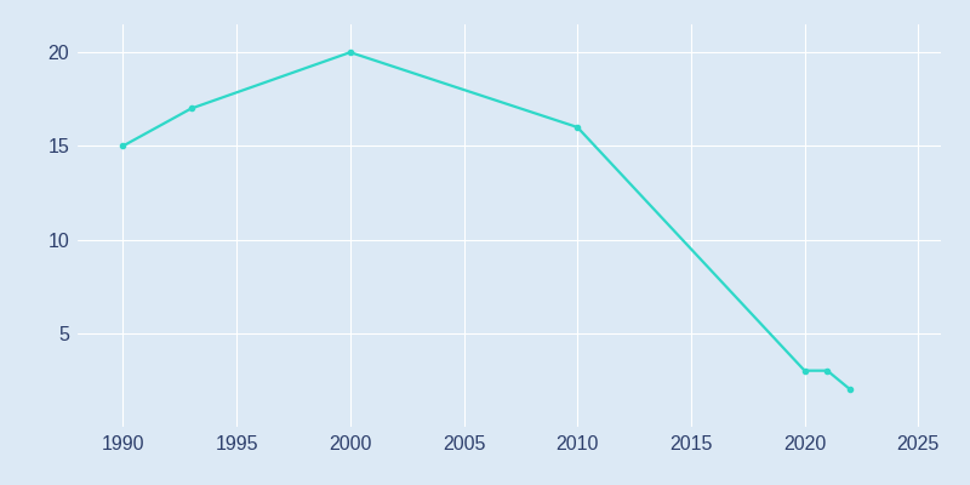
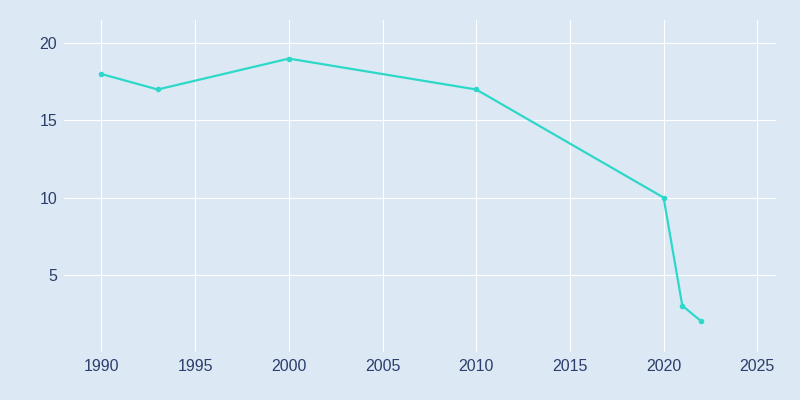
1990: 15 -> 18
2000: 20 -> 19
2010: 16 -> 17
2020: 3 -> 10
